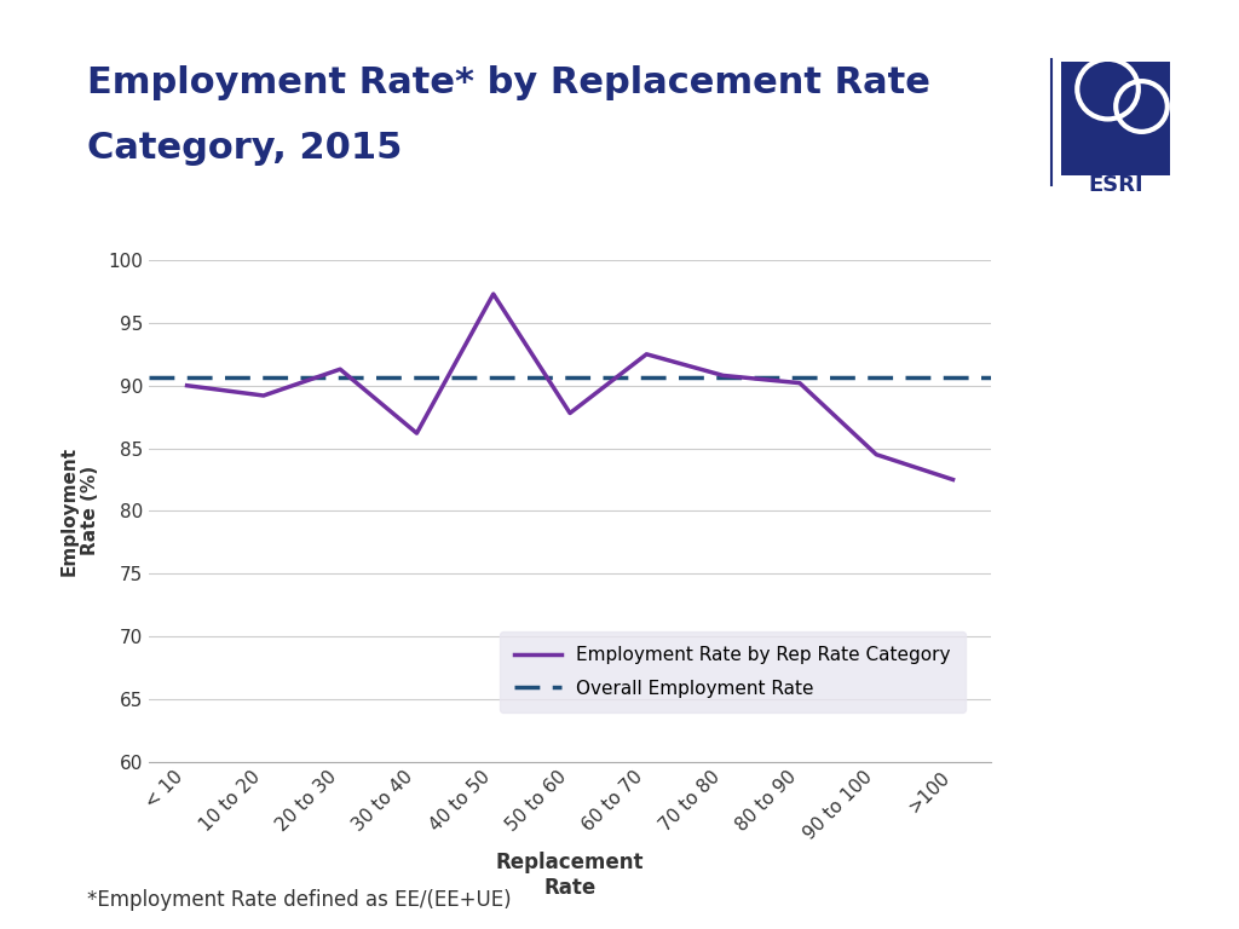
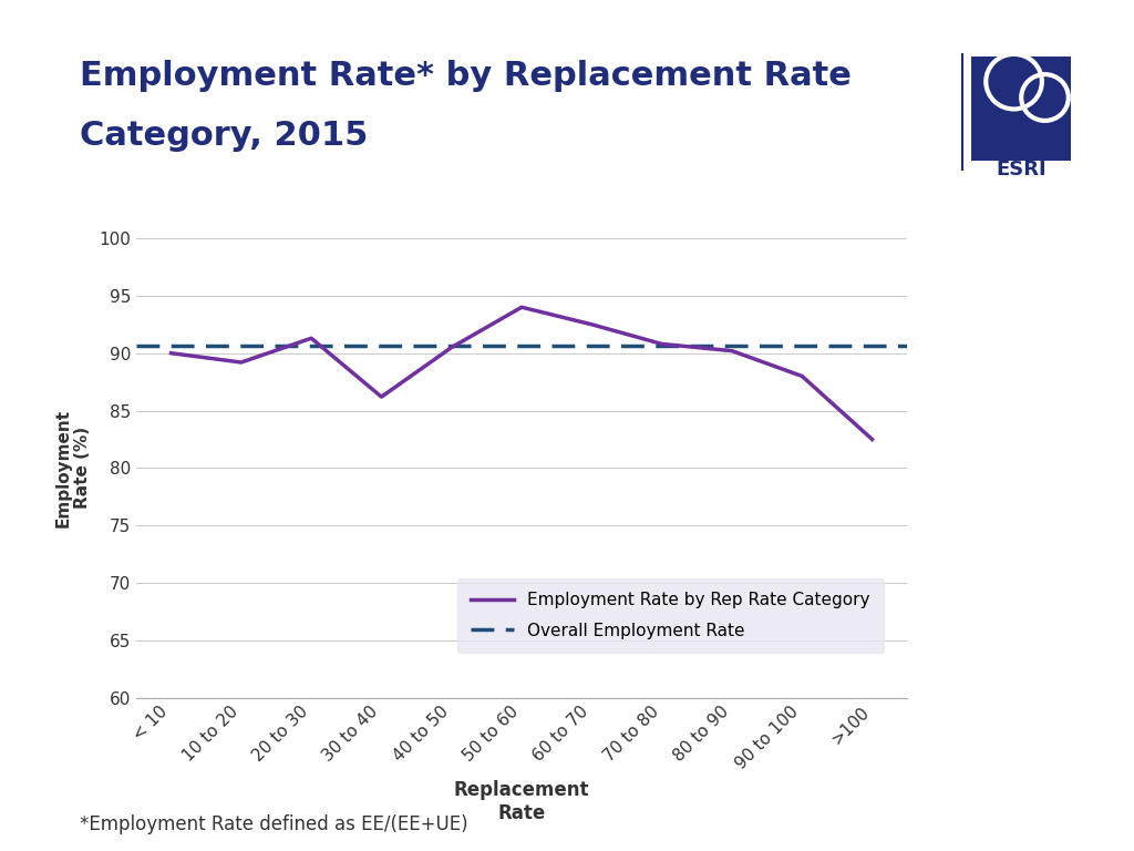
40 to 50: 97.3 -> 90.5
50 to 60: 87.8 -> 94.0
90 to 100: 84.5 -> 88.0
